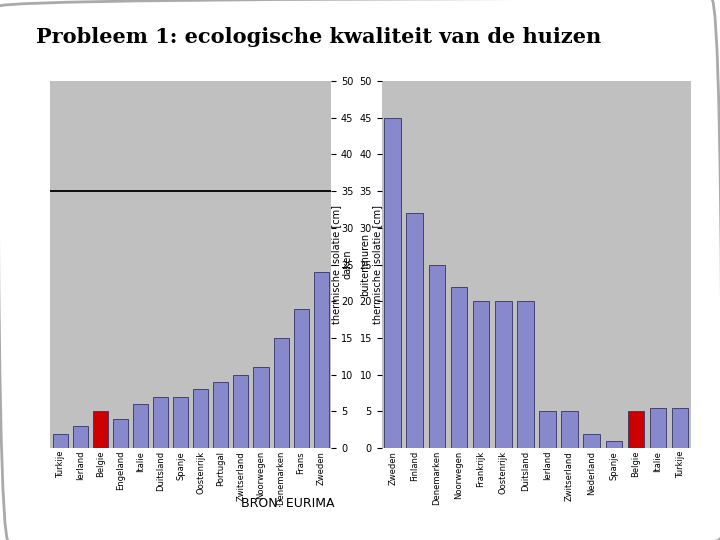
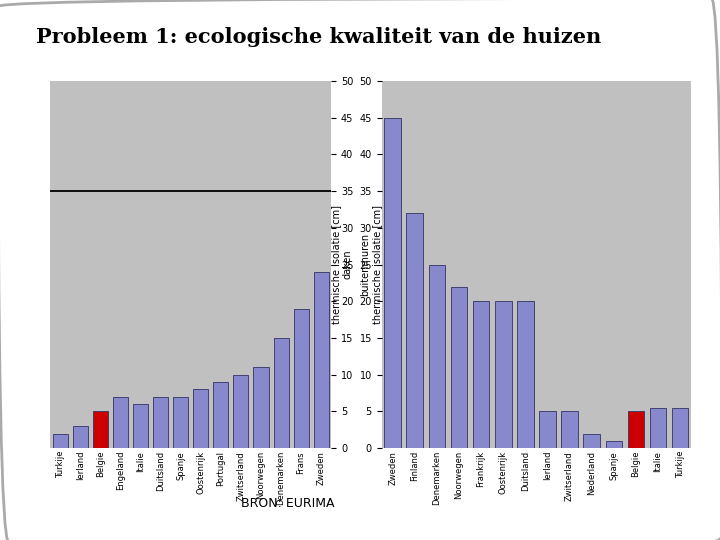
Engeland: 4 -> 7
